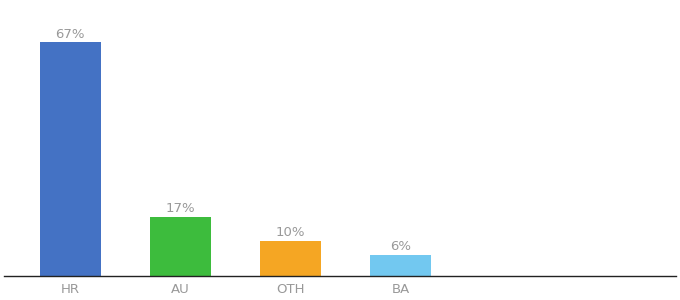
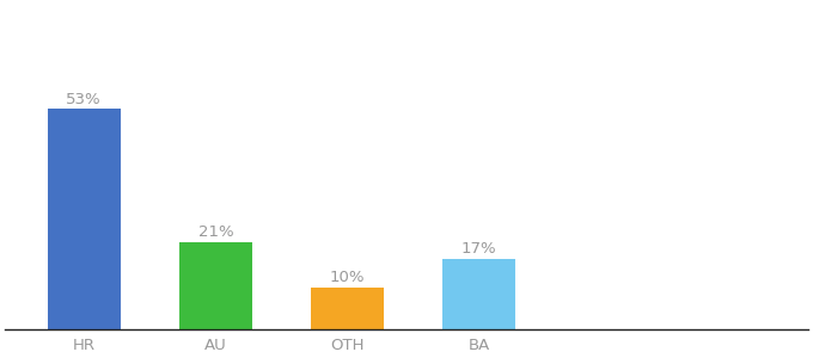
HR: 67% -> 53%
AU: 17% -> 21%
BA: 6% -> 17%
